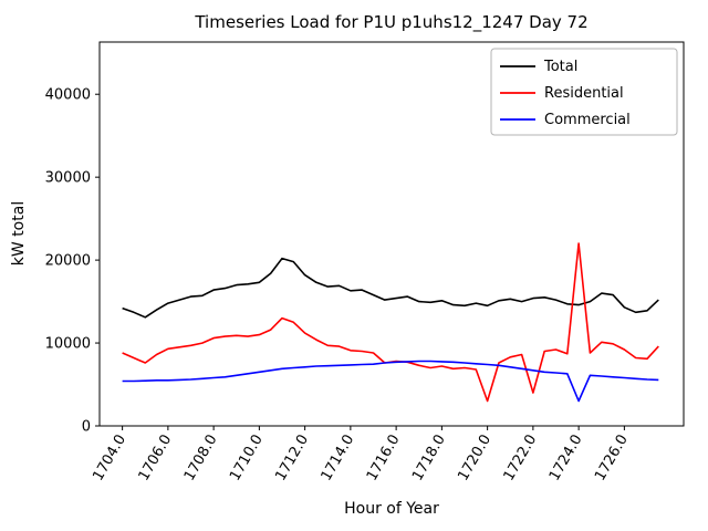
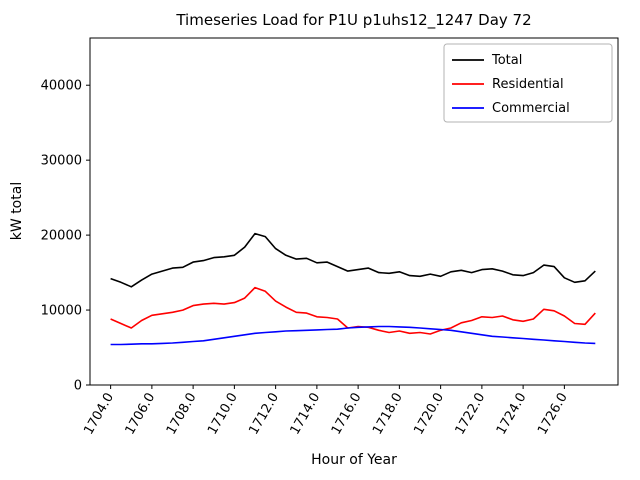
Residential/1720.0: 3000 -> 7000
Residential/1722.0: 4000 -> 9000
Residential/1724.0: 22000 -> 8000
Commercial/1724.0: 3000 -> 6000
